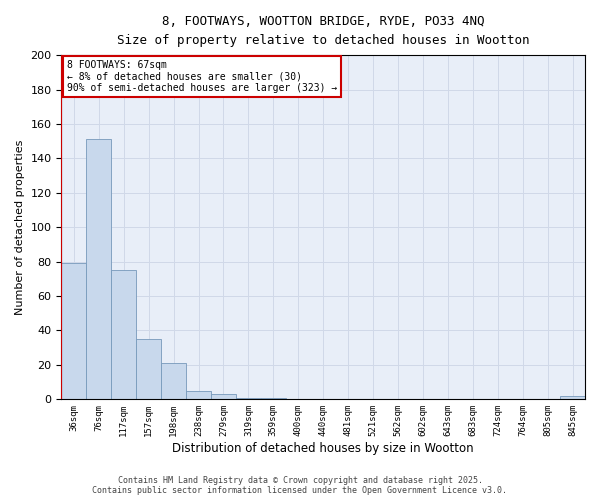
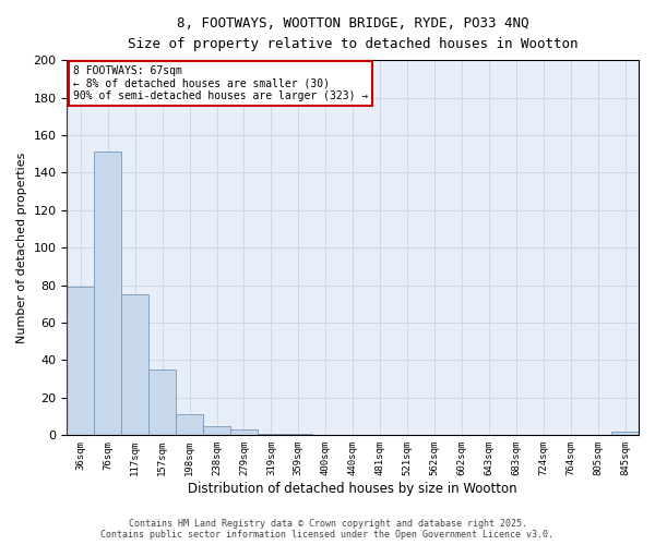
198sqm: 21 -> 11
